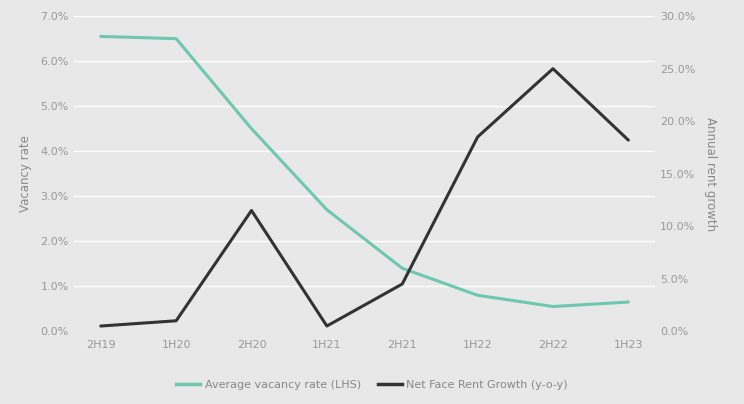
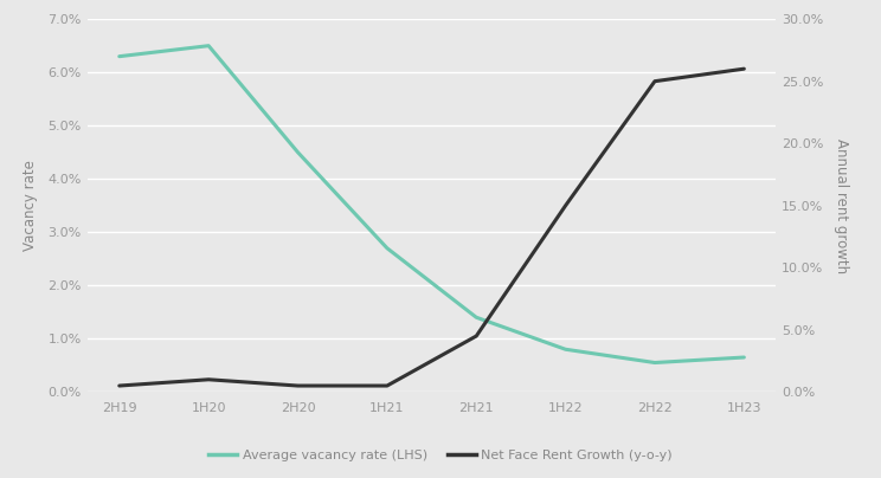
Average vacancy rate (LHS)/2H19: 6.55% -> 6.30%
Net Face Rent Growth (y-o-y)/2H20: 11.5% -> 0.5%
Net Face Rent Growth (y-o-y)/1H22: 18.5% -> 15.0%
Net Face Rent Growth (y-o-y)/1H23: 18.2% -> 26.0%
